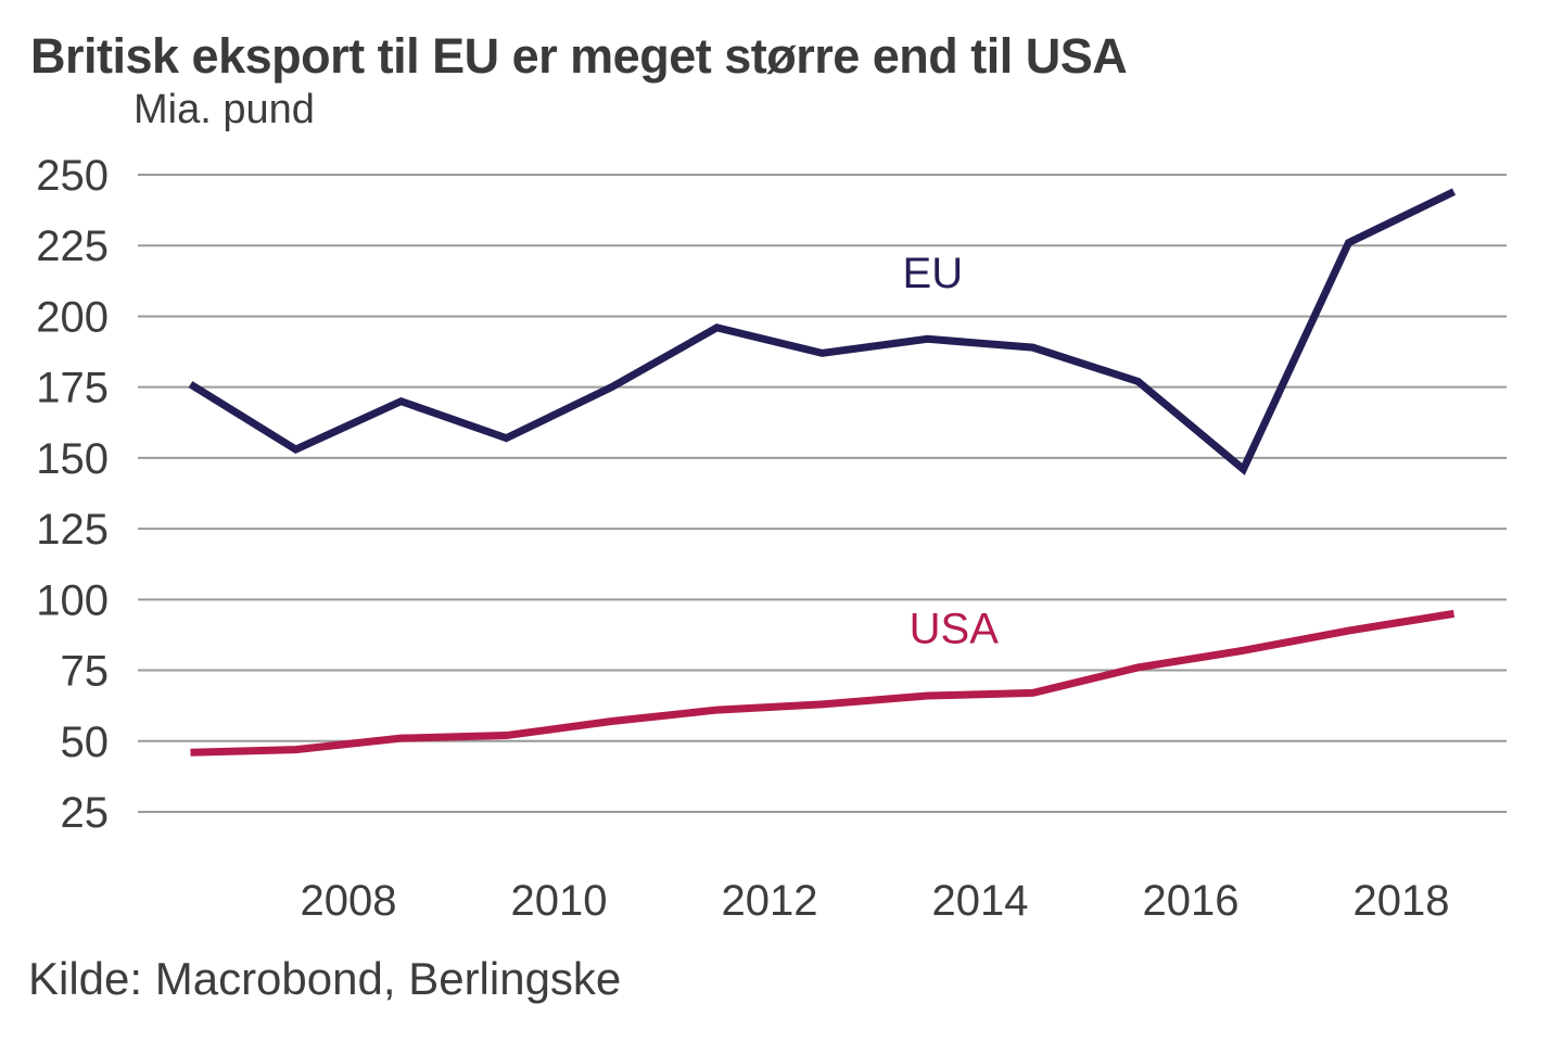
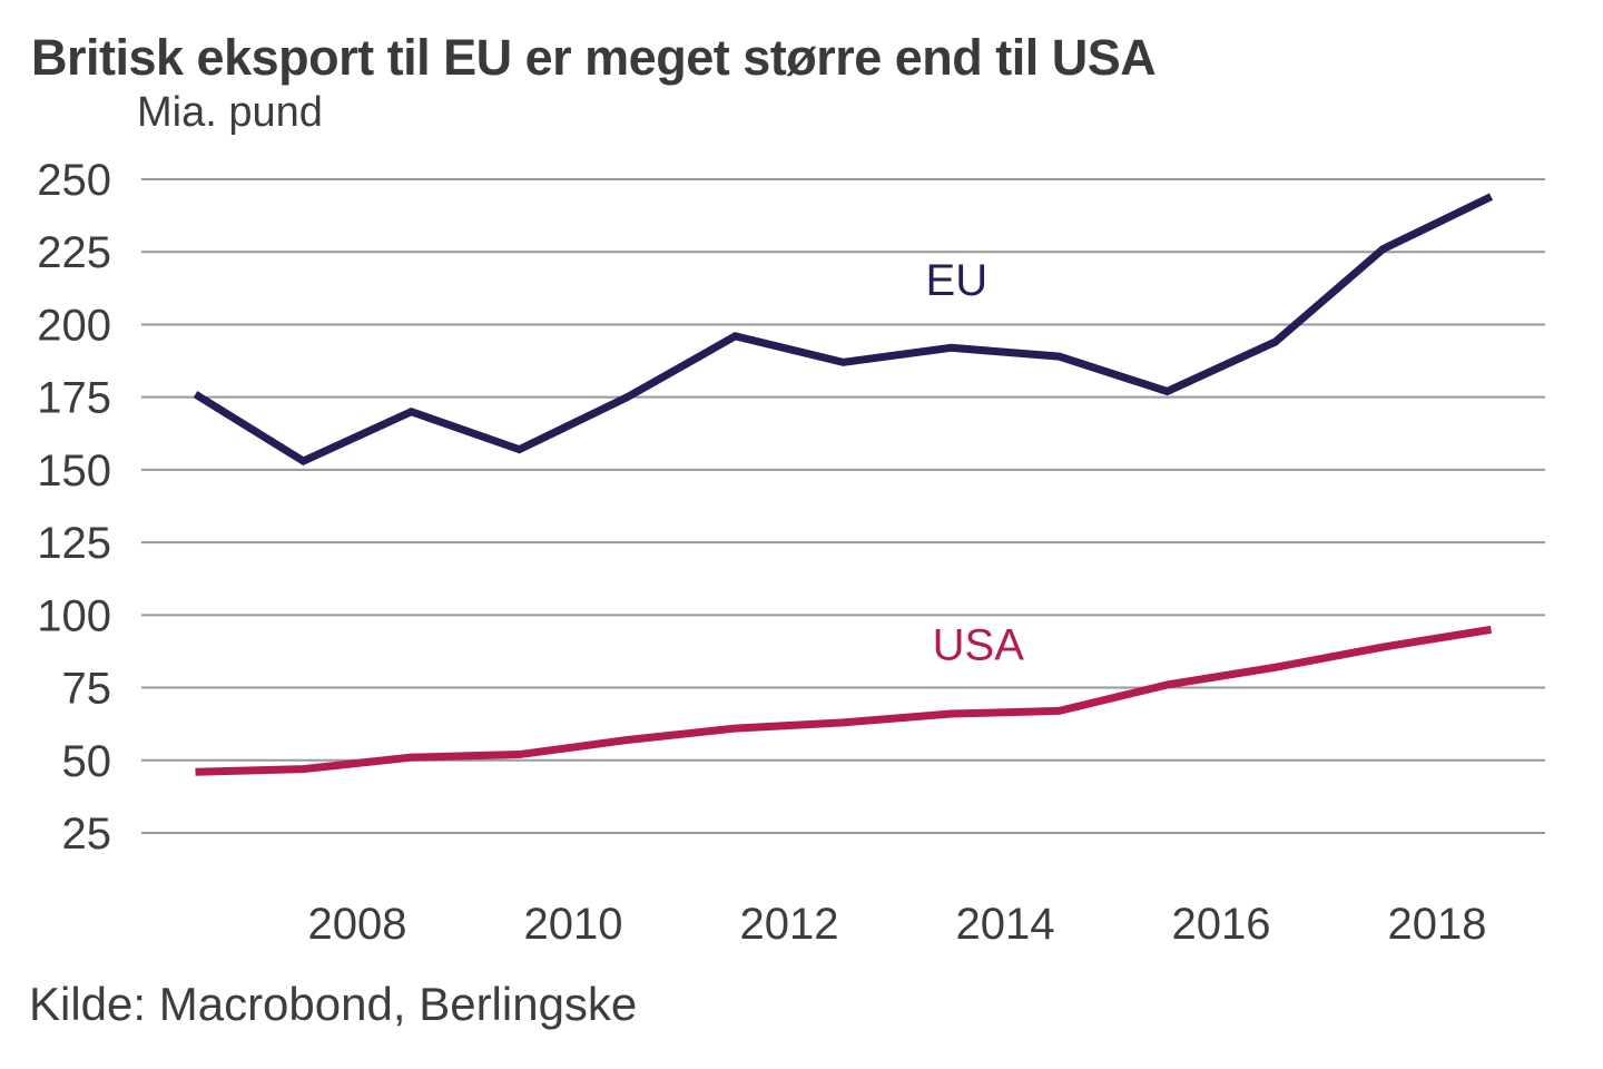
EU/2016: 146 -> 194
